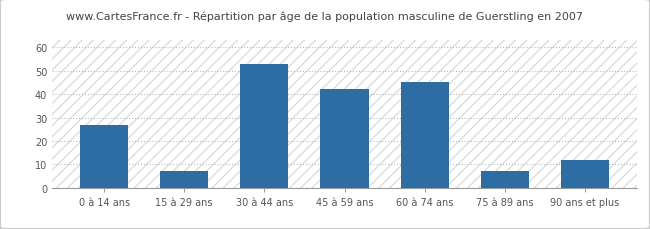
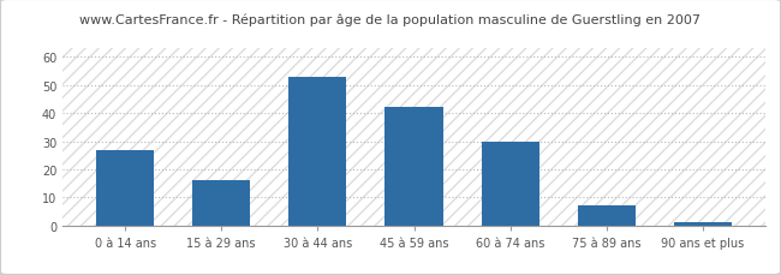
15 à 29 ans: 7 -> 16
60 à 74 ans: 45 -> 30
90 ans et plus: 12 -> 1
